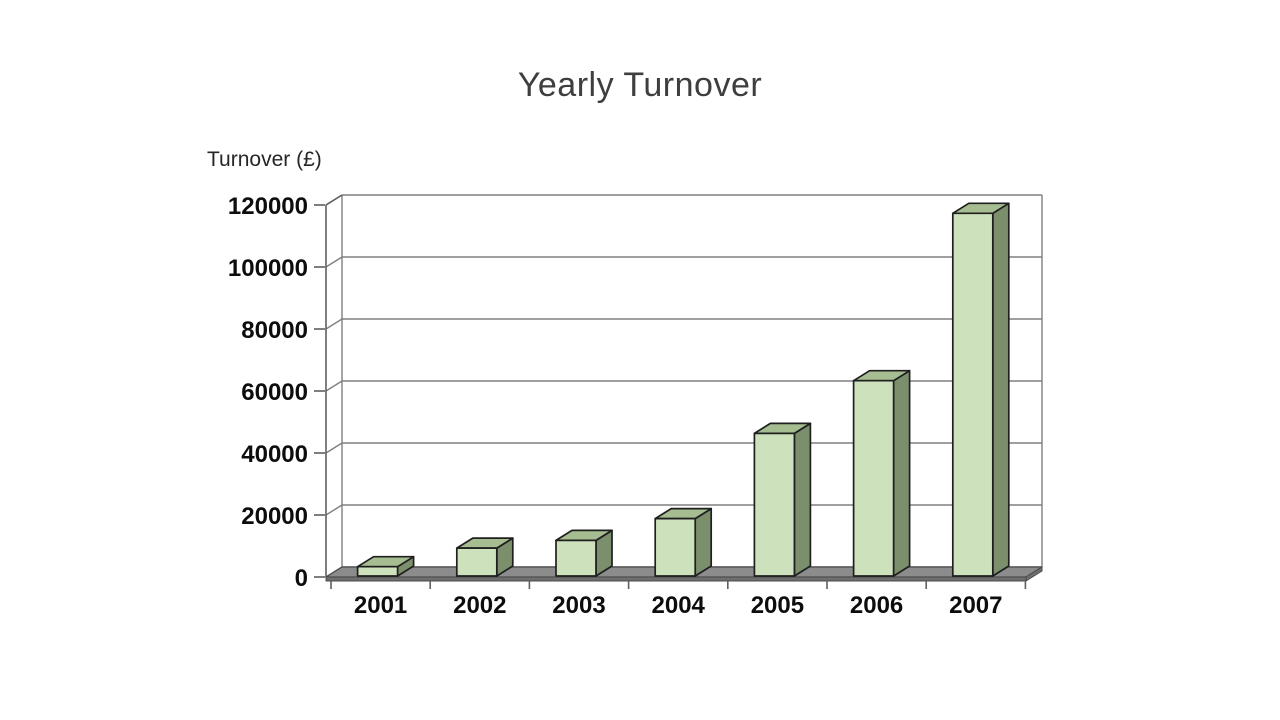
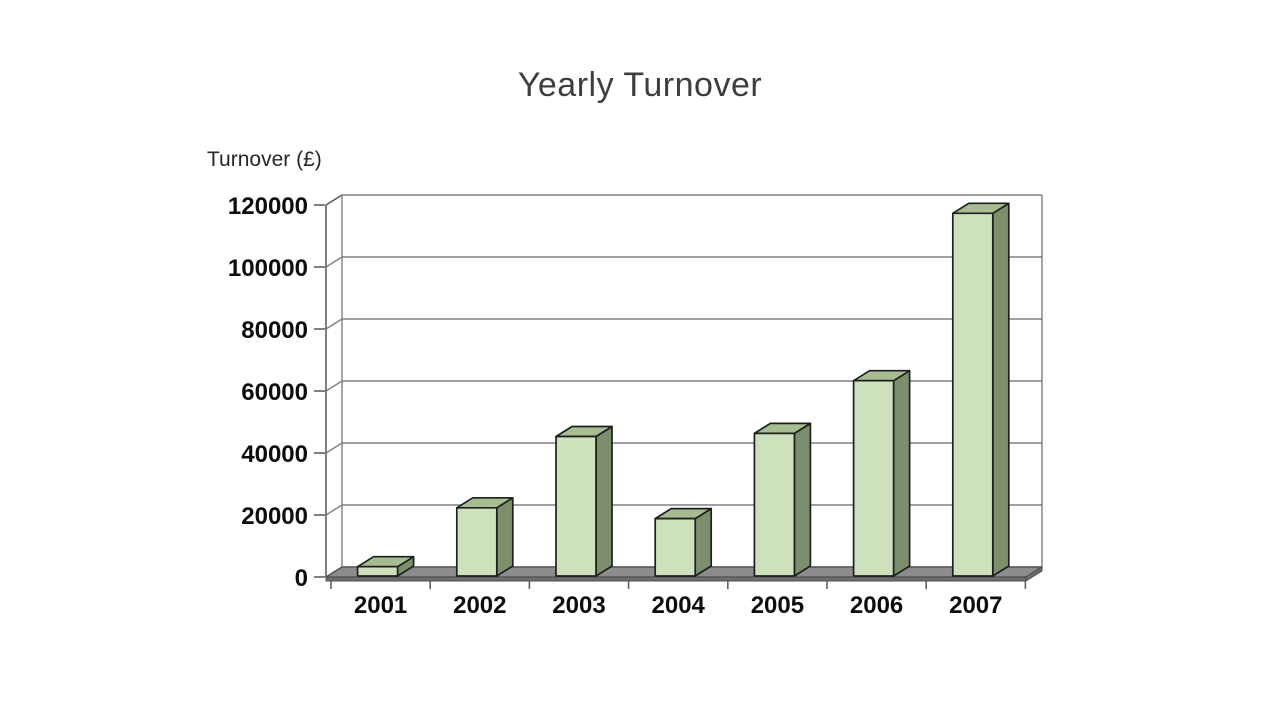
2002: 9000 -> 22000
2003: 12000 -> 45000
